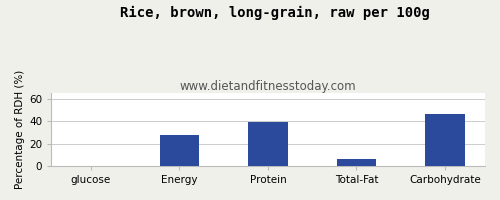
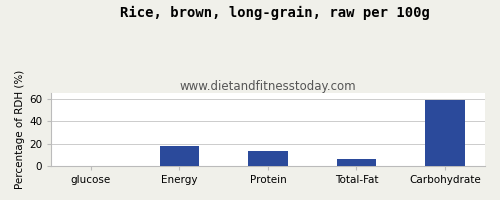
Energy: 28 -> 18
Protein: 39 -> 13
Carbohydrate: 46 -> 59
